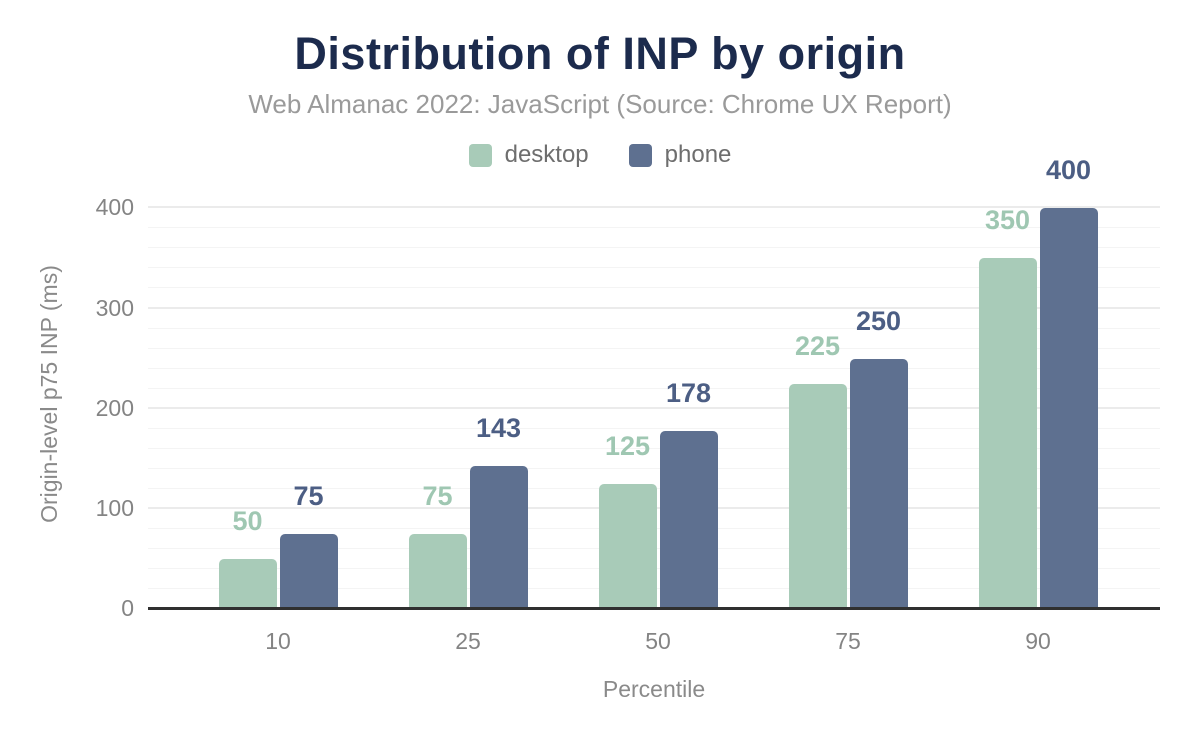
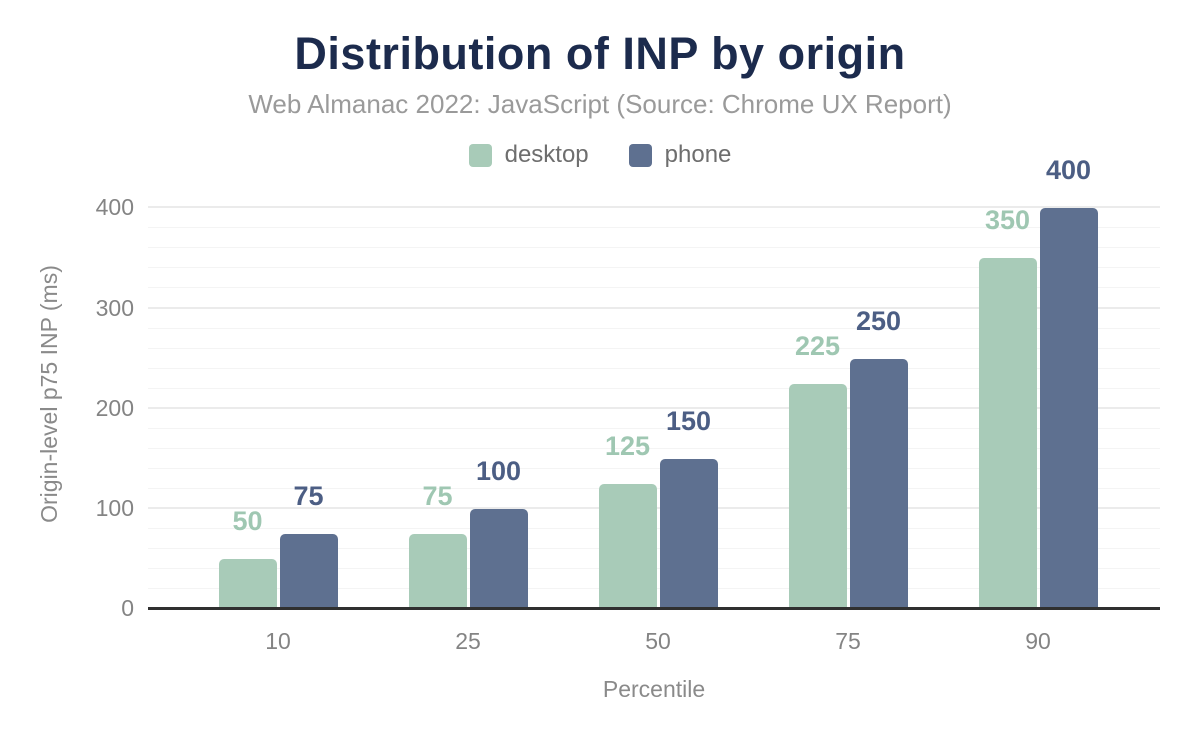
phone/25: 143 -> 100
phone/50: 178 -> 150
